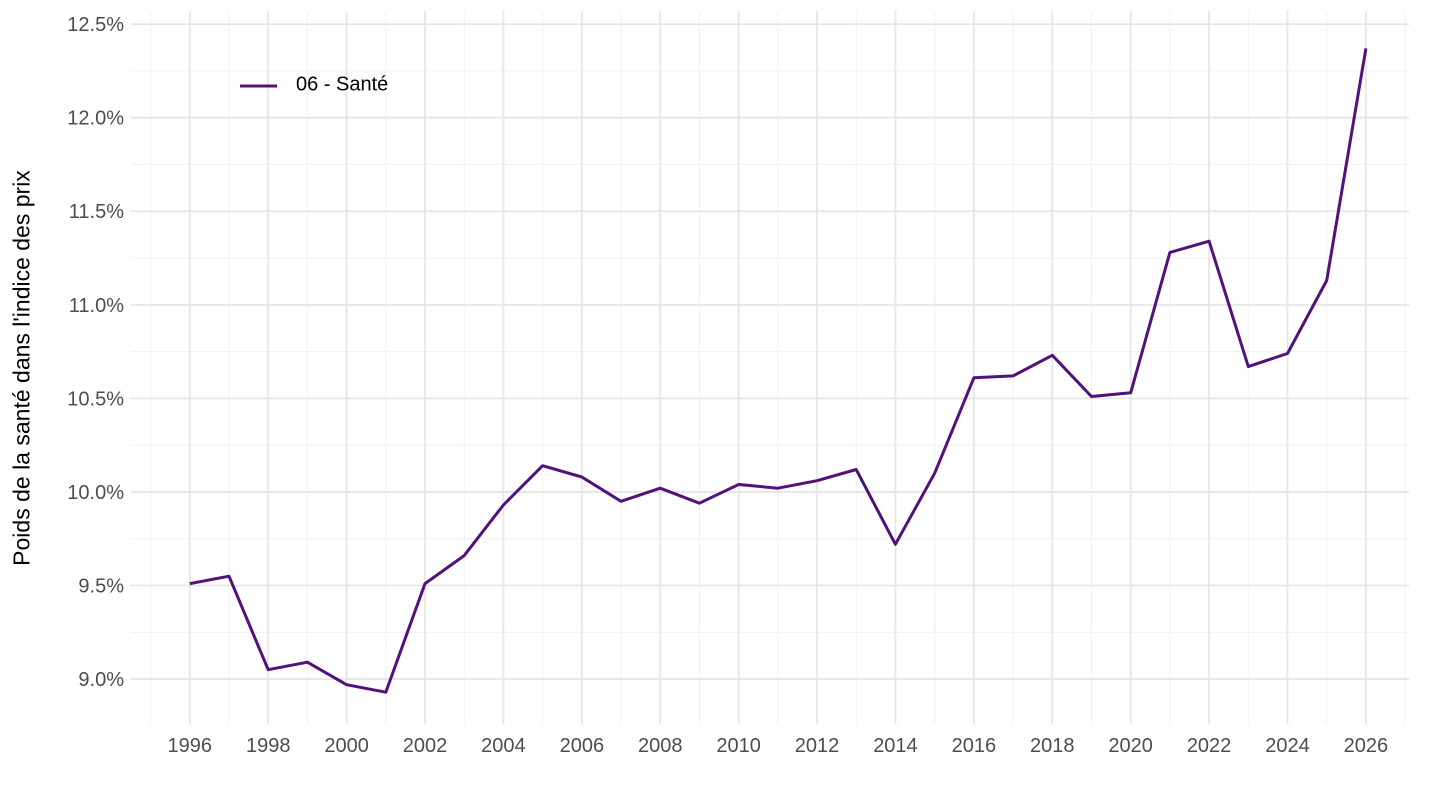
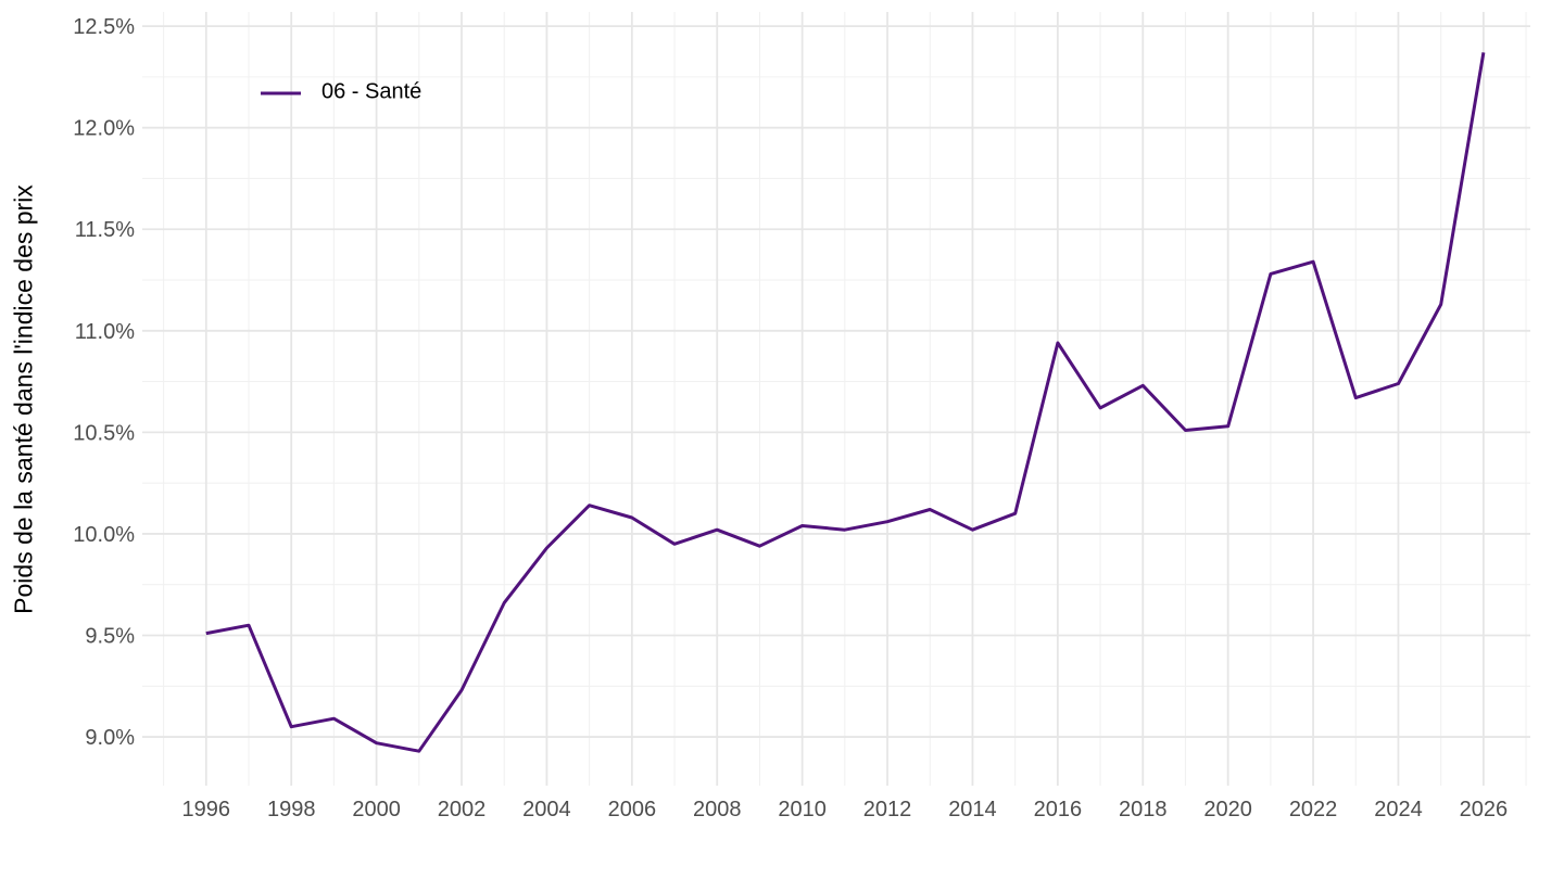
2002: 9.51% -> 9.23%
2014: 9.72% -> 10.02%
2016: 10.61% -> 10.94%
